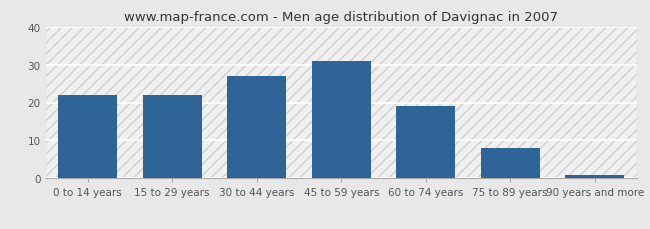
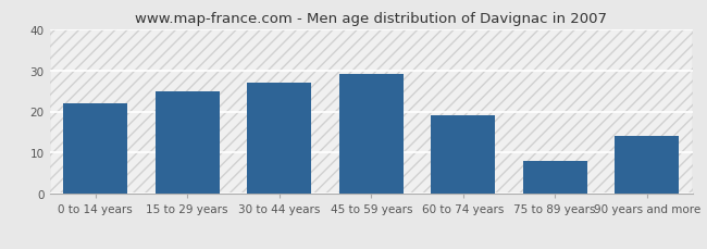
15 to 29 years: 22 -> 25
45 to 59 years: 31 -> 29
90 years and more: 1 -> 14
